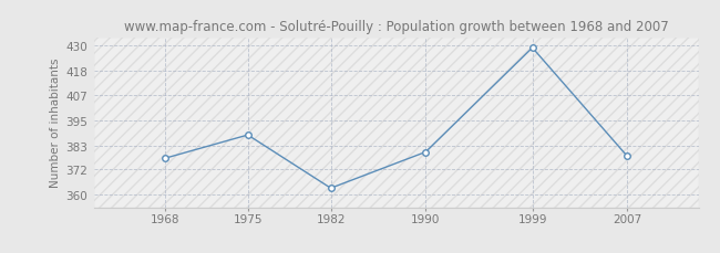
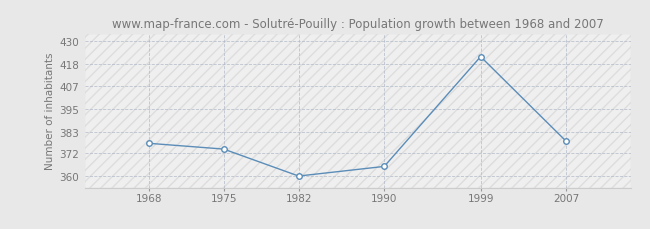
1975: 388 -> 374
1982: 363 -> 360
1990: 380 -> 365
1999: 429 -> 422
